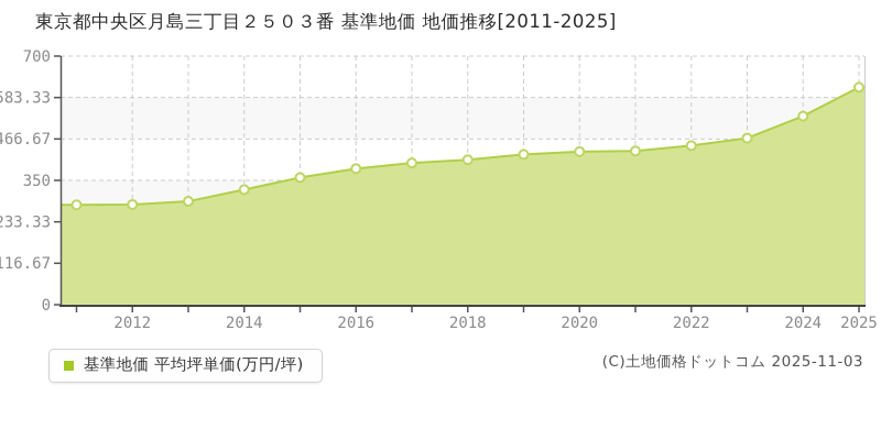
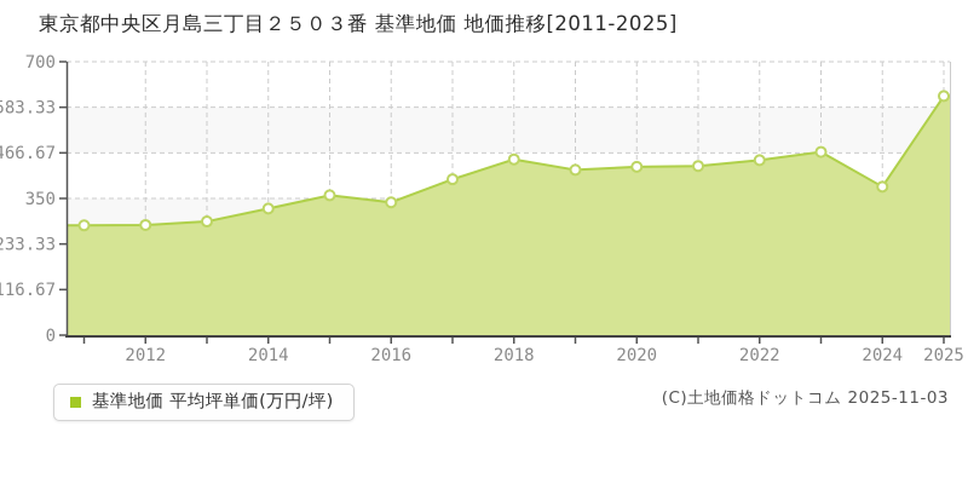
2016: 380 -> 340
2018: 410 -> 450
2024: 530 -> 380
